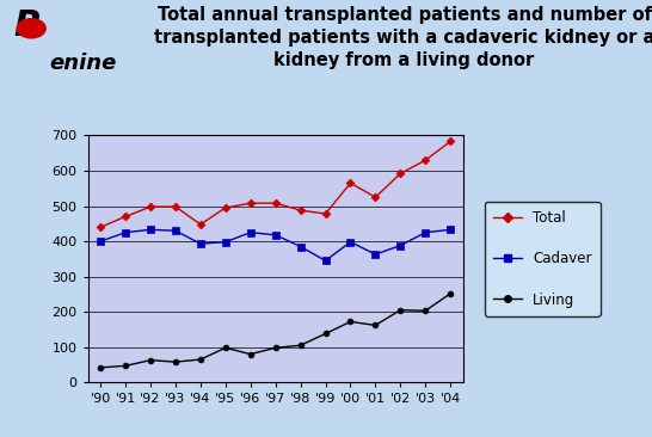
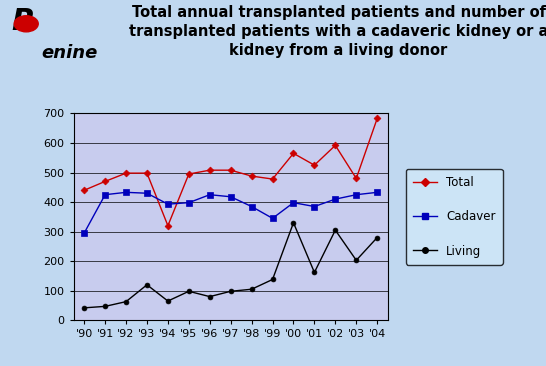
Cadaver/'90: 400 -> 295
Living/'93: 58 -> 120
Total/'94: 448 -> 320
Living/'00: 172 -> 330
Cadaver/'01: 363 -> 385
Cadaver/'02: 388 -> 410
Living/'02: 205 -> 305
Total/'03: 630 -> 480
Living/'04: 252 -> 280
